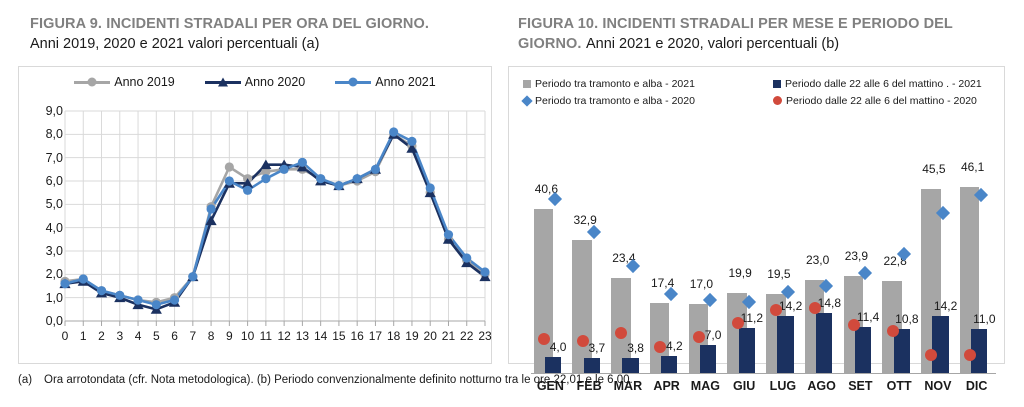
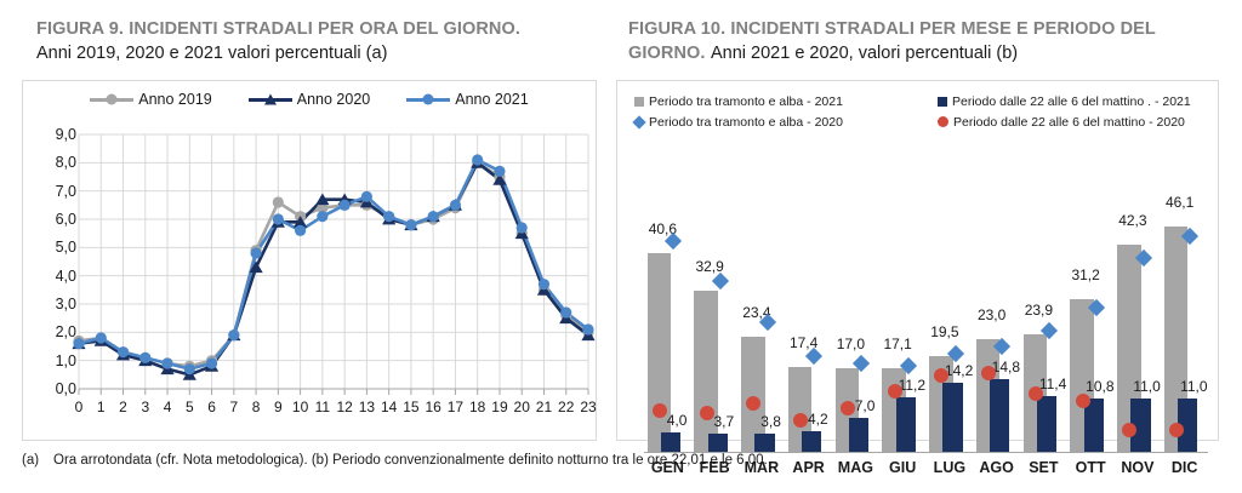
FIGURA 10. INCIDENTI STRADALI PER MESE E PERIODO DEL GIORNO./Periodo tra tramonto e alba - 2021/GIU: 19,9 -> 17,1
FIGURA 10. INCIDENTI STRADALI PER MESE E PERIODO DEL GIORNO./Periodo tra tramonto e alba - 2021/OTT: 22,8 -> 31,2
FIGURA 10. INCIDENTI STRADALI PER MESE E PERIODO DEL GIORNO./Periodo tra tramonto e alba - 2021/NOV: 45,5 -> 42,3
FIGURA 10. INCIDENTI STRADALI PER MESE E PERIODO DEL GIORNO./Periodo dalle 22 alle 6 del mattino . - 2021/NOV: 14,2 -> 11,0
